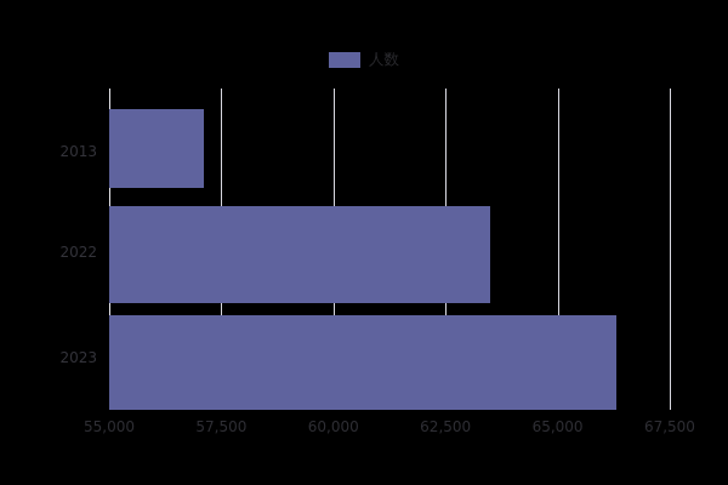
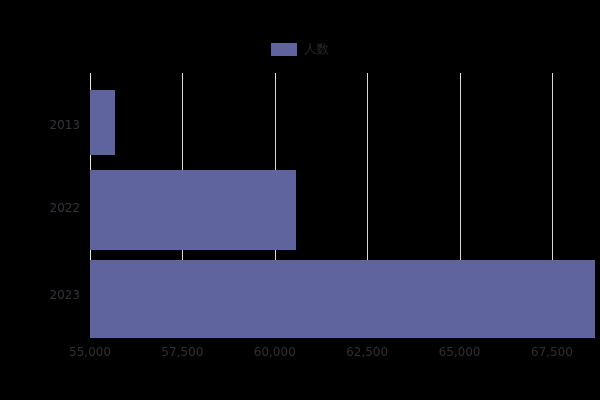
2013: 57100 -> 55700
2022: 63500 -> 60600
2023: 66300 -> 68700
